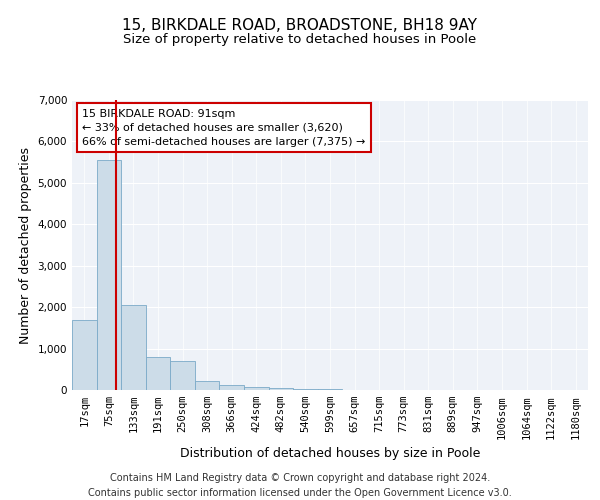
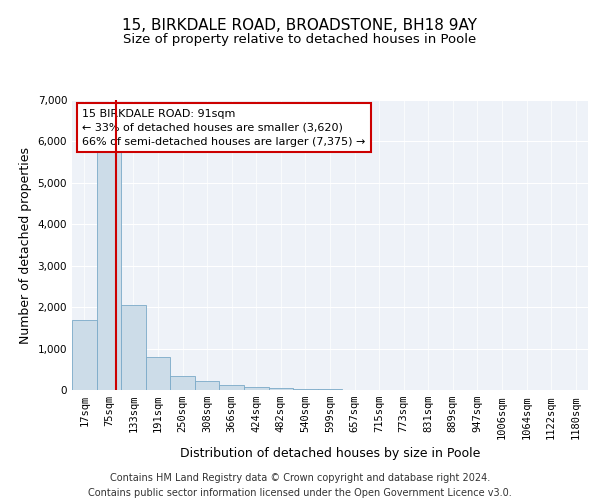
75sqm: 5,550 -> 5,800
250sqm: 700 -> 350
